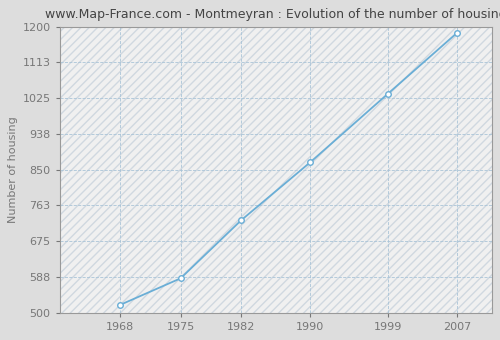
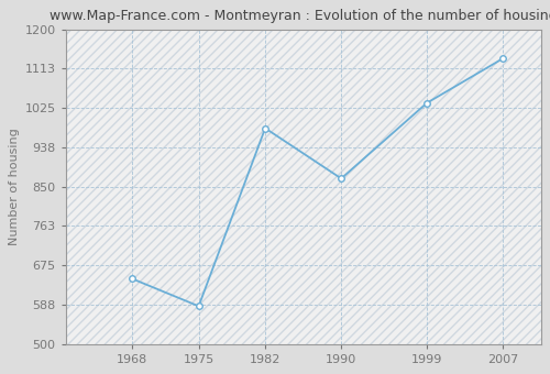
1968: 519 -> 645
1982: 726 -> 980
2007: 1185 -> 1135
